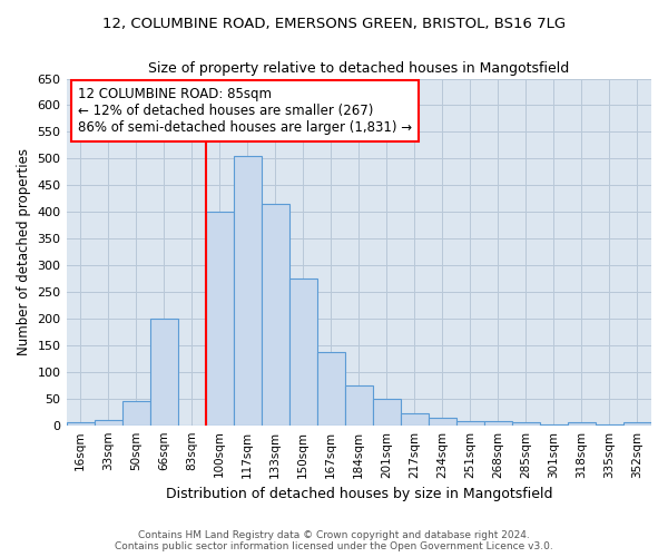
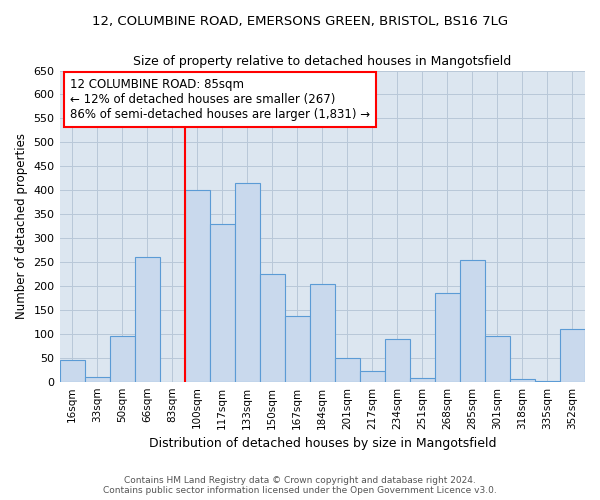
16sqm: 5 -> 45
50sqm: 45 -> 95
66sqm: 200 -> 260
117sqm: 505 -> 330
150sqm: 275 -> 225
184sqm: 75 -> 205
234sqm: 13 -> 90
268sqm: 7 -> 185
285sqm: 5 -> 255
301sqm: 1 -> 95
352sqm: 5 -> 110
